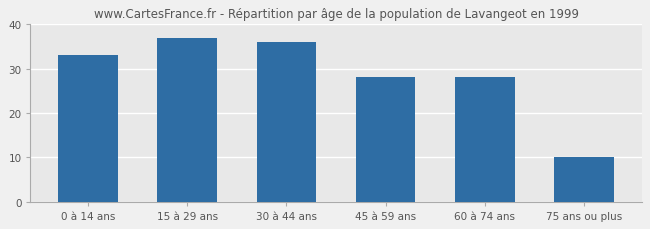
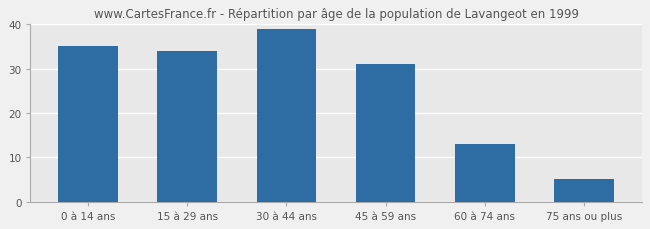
0 à 14 ans: 33 -> 35
15 à 29 ans: 37 -> 34
30 à 44 ans: 36 -> 39
45 à 59 ans: 28 -> 31
60 à 74 ans: 28 -> 13
75 ans ou plus: 10 -> 5
